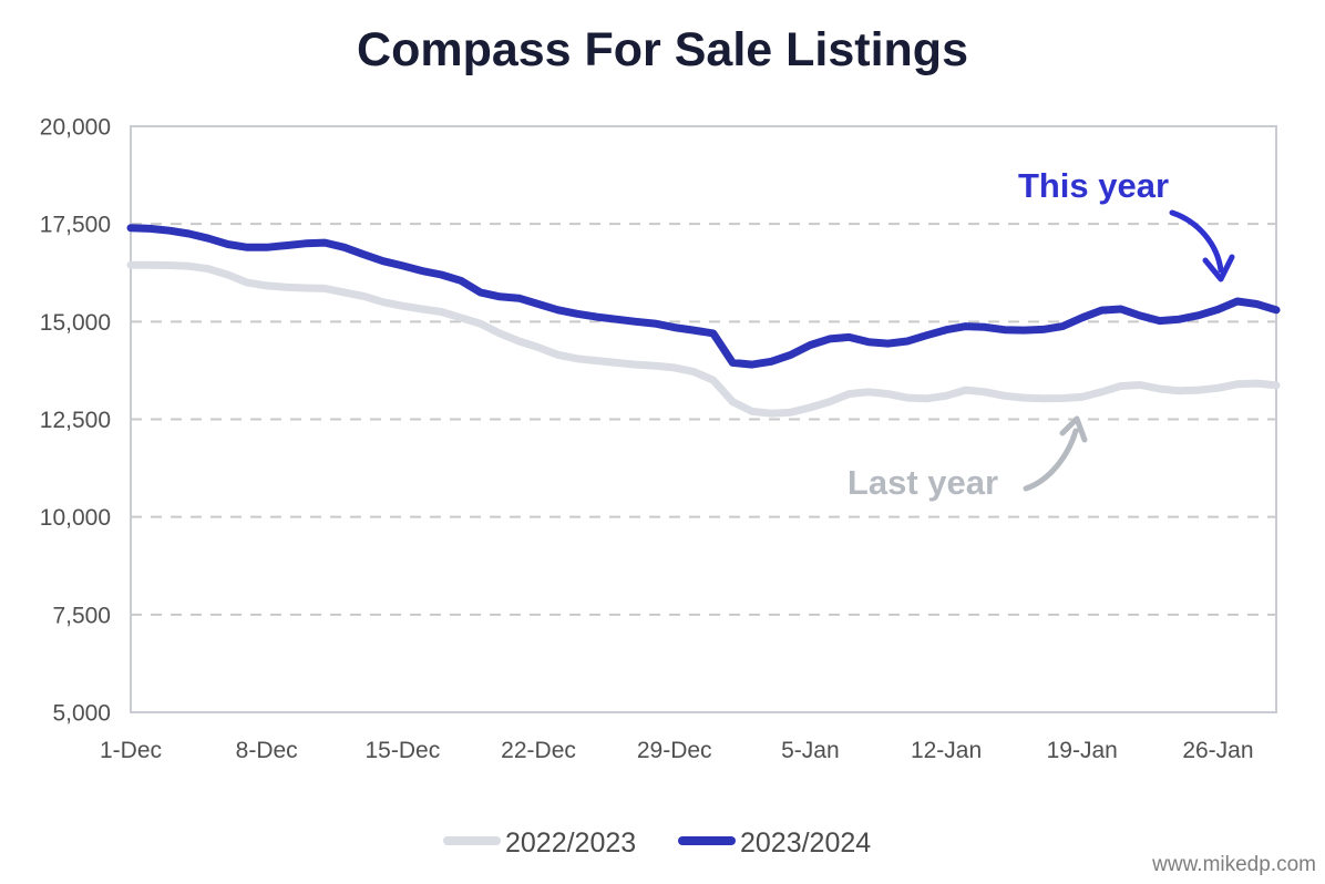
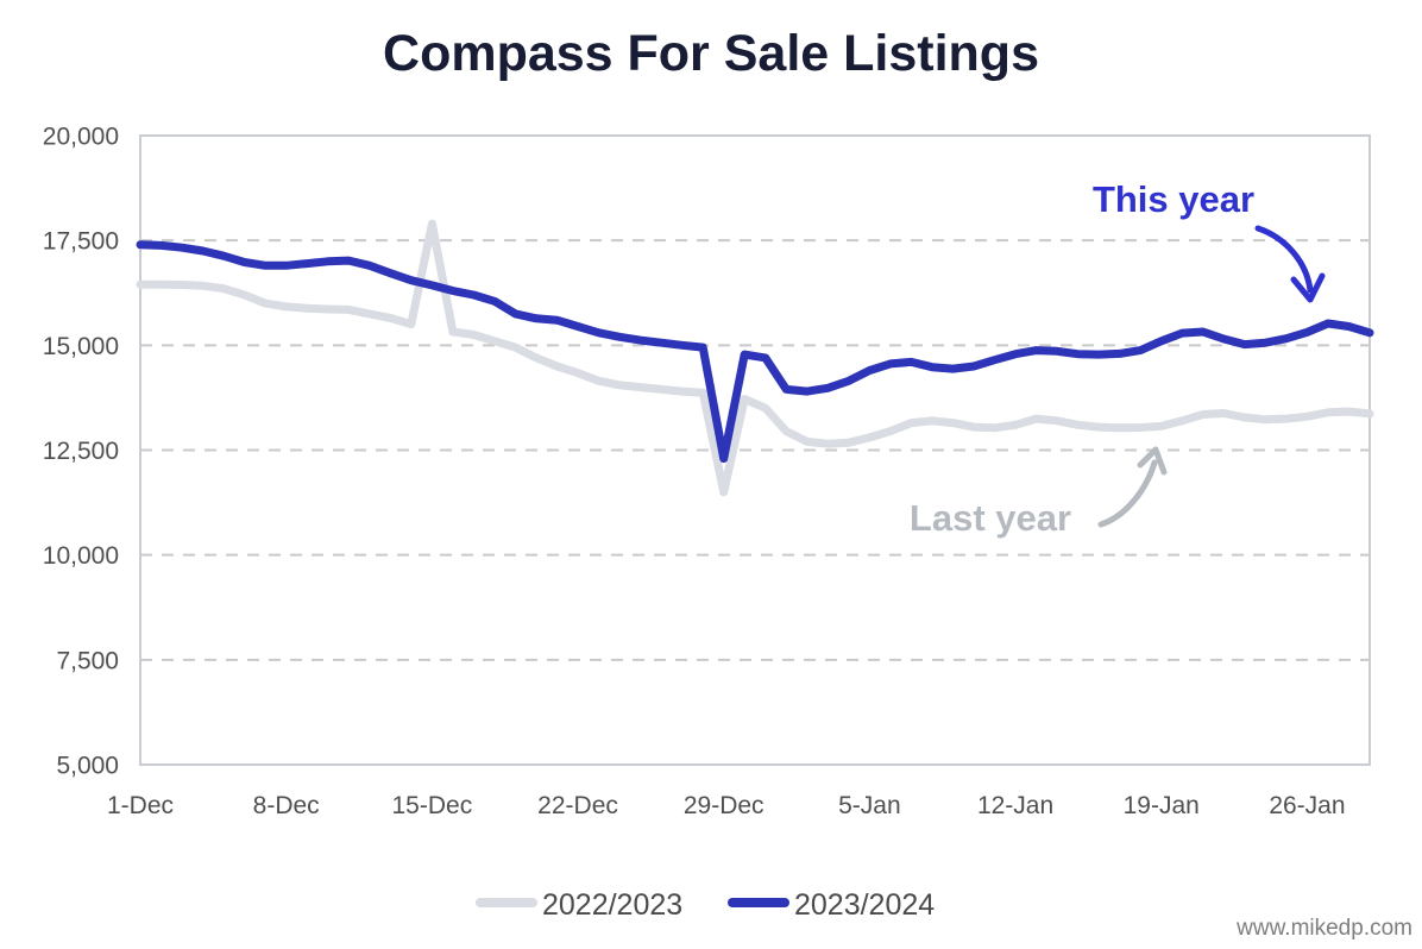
2022/2023/15-Dec: 15400 -> 17900
2022/2023/29-Dec: 13800 -> 11500
2023/2024/29-Dec: 14800 -> 12300
